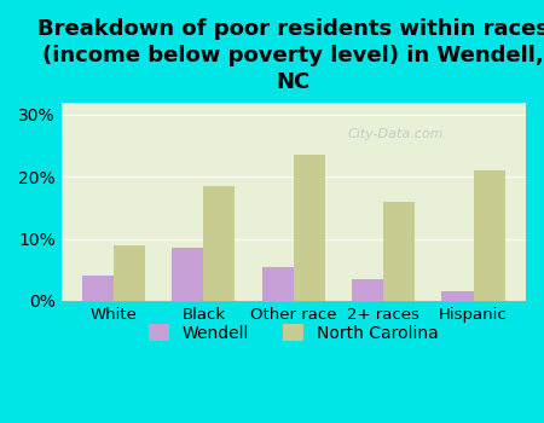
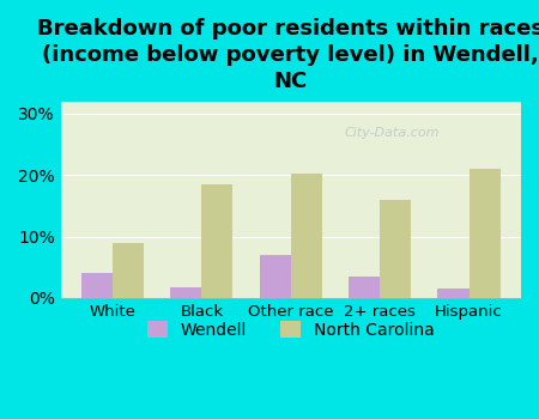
Wendell/Black: 8.5% -> 1.8%
Wendell/Other race: 5.5% -> 7.0%
North Carolina/Other race: 23.5% -> 20.2%
